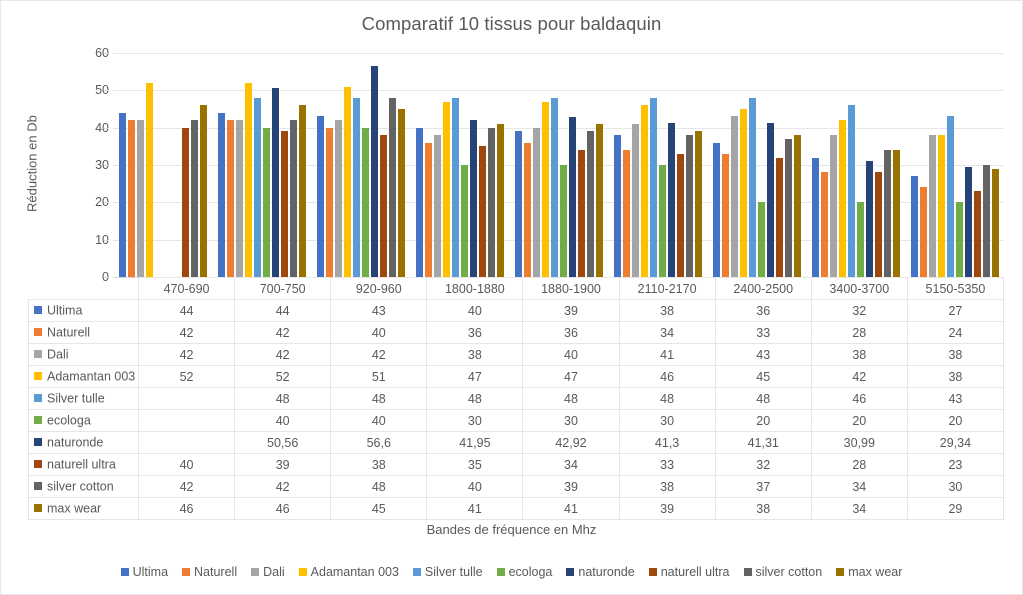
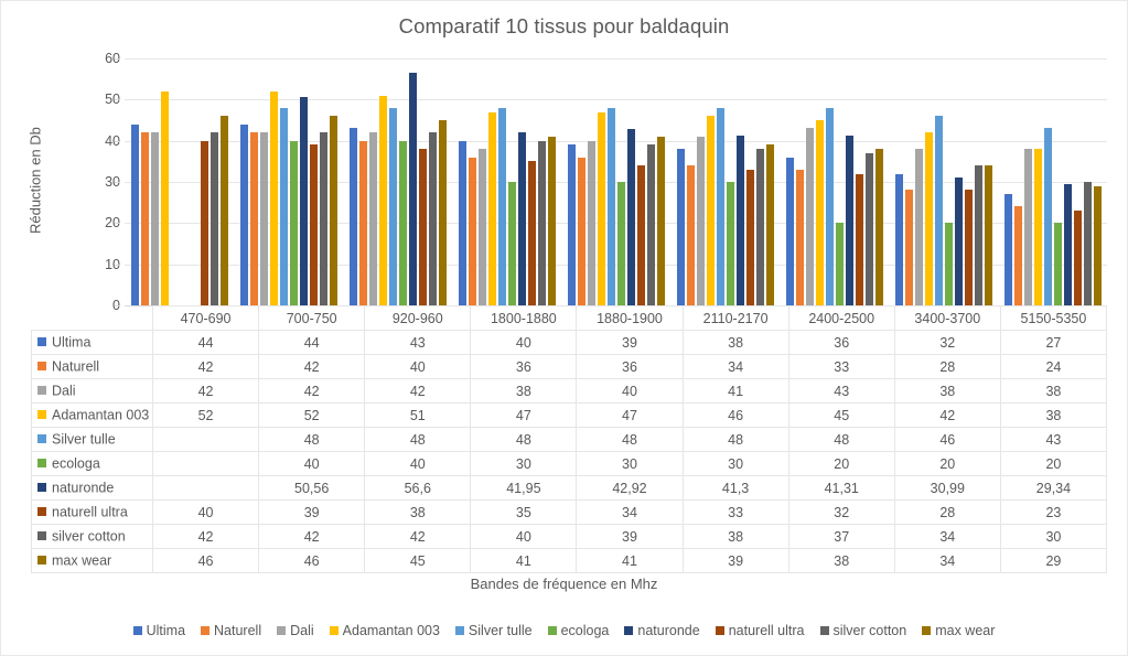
silver cotton/920-960: 48 -> 42
